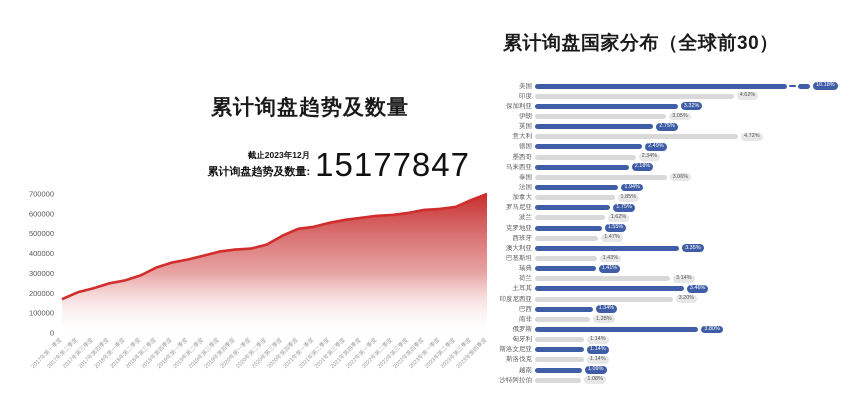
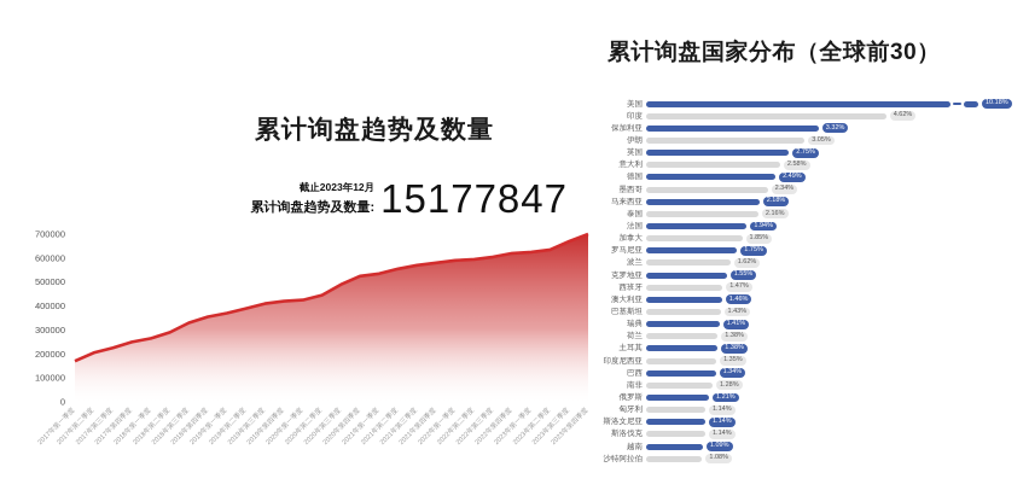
累计询盘国家分布（全球前30）/意大利: 4.72% -> 2.58%
累计询盘国家分布（全球前30）/泰国: 3.06% -> 2.16%
累计询盘国家分布（全球前30）/澳大利亚: 3.35% -> 1.46%
累计询盘国家分布（全球前30）/荷兰: 3.14% -> 1.38%
累计询盘国家分布（全球前30）/土耳其: 3.46% -> 1.38%
累计询盘国家分布（全球前30）/印度尼西亚: 3.20% -> 1.35%
累计询盘国家分布（全球前30）/俄罗斯: 3.80% -> 1.21%
